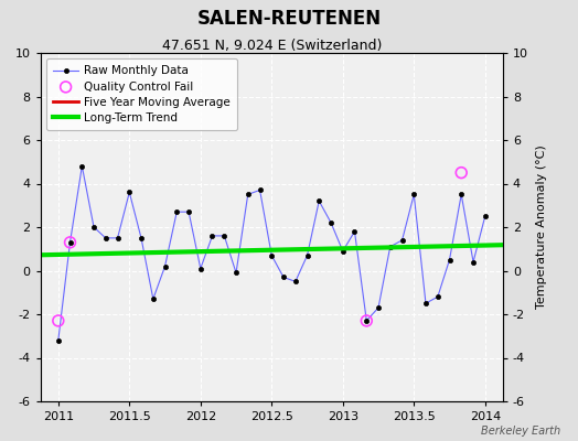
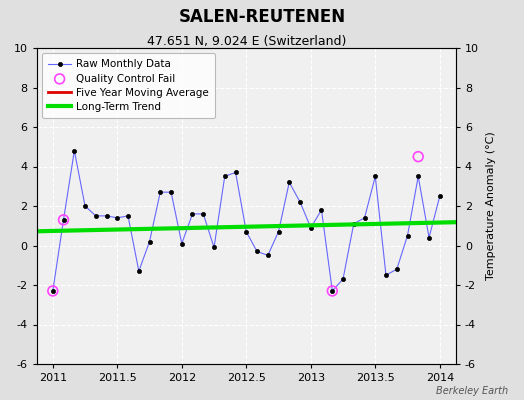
Raw Monthly Data/2011: -3.2 -> -2.3
Raw Monthly Data/2011.5: 3.6 -> 1.4
